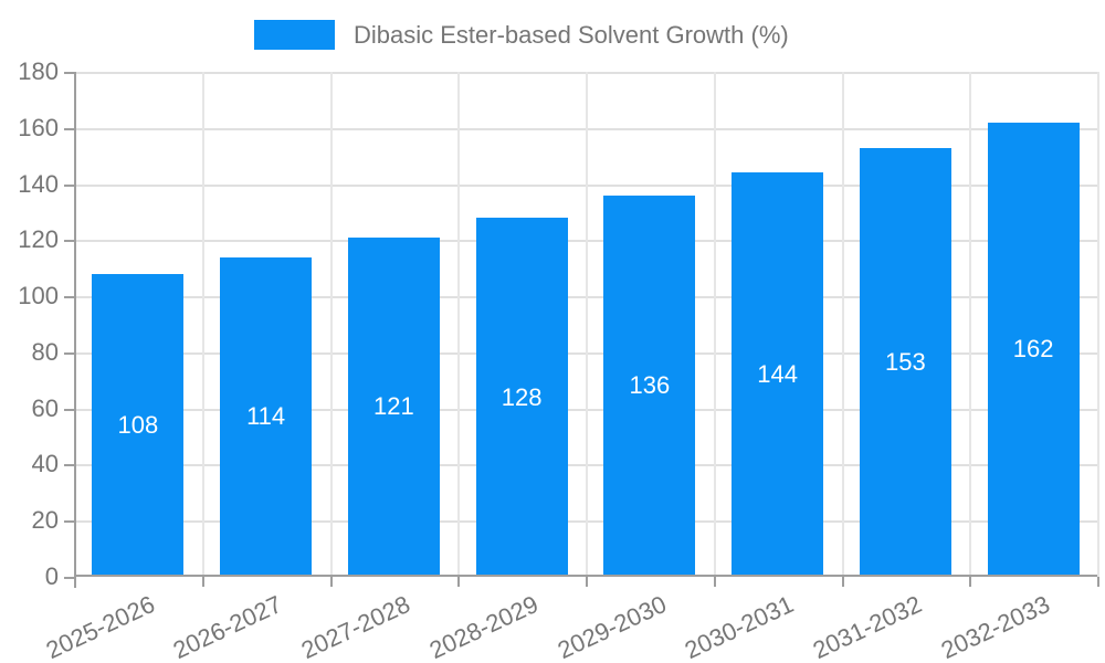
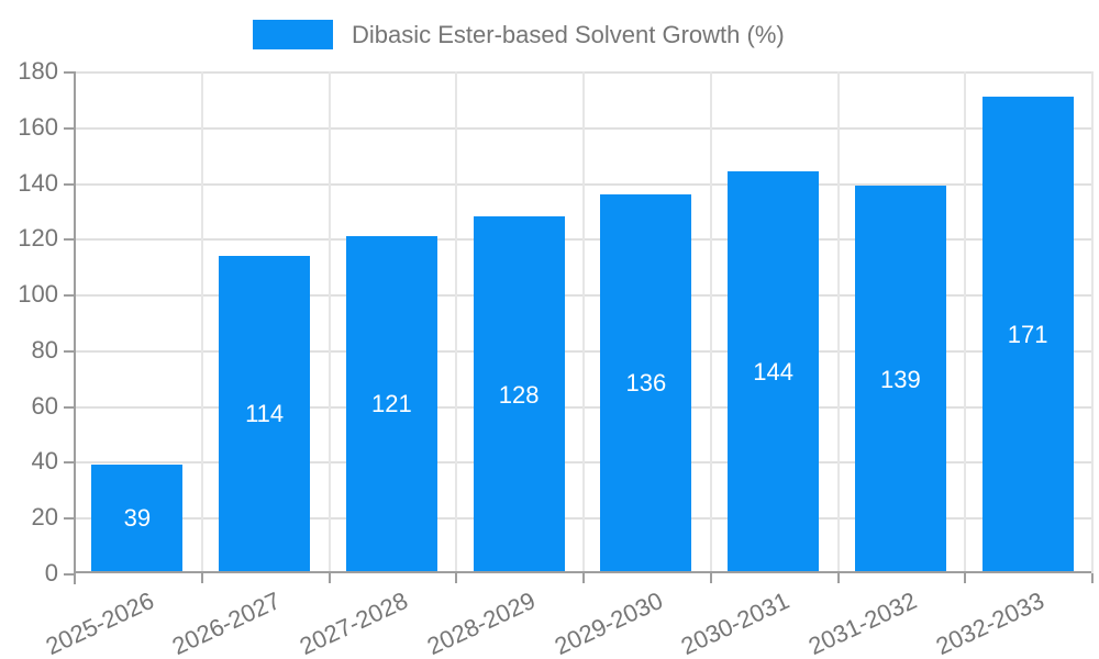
2025-2026: 108 -> 39
2031-2032: 153 -> 139
2032-2033: 162 -> 171
